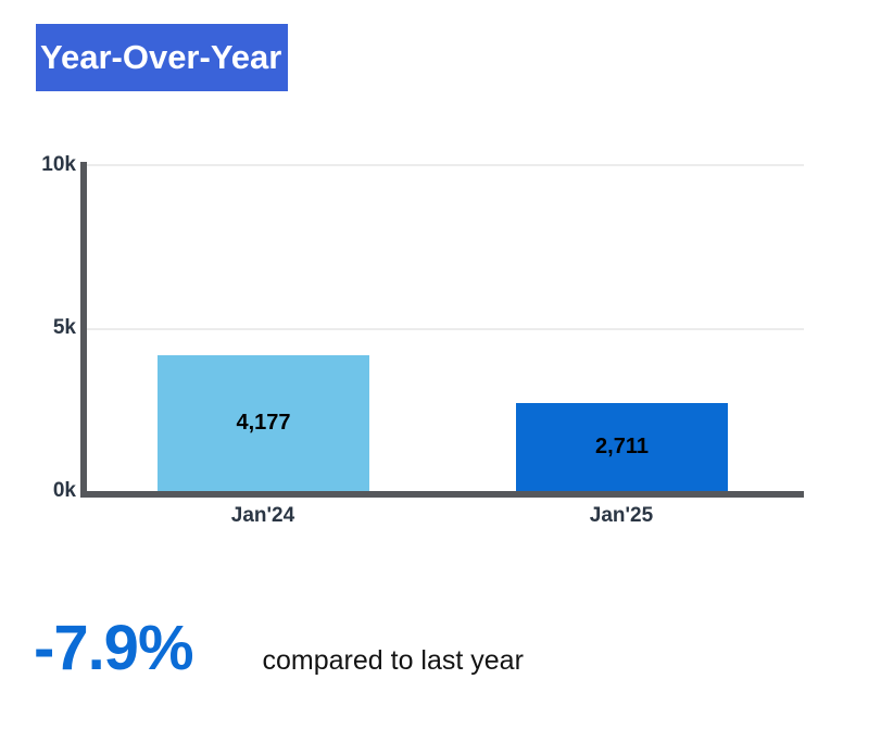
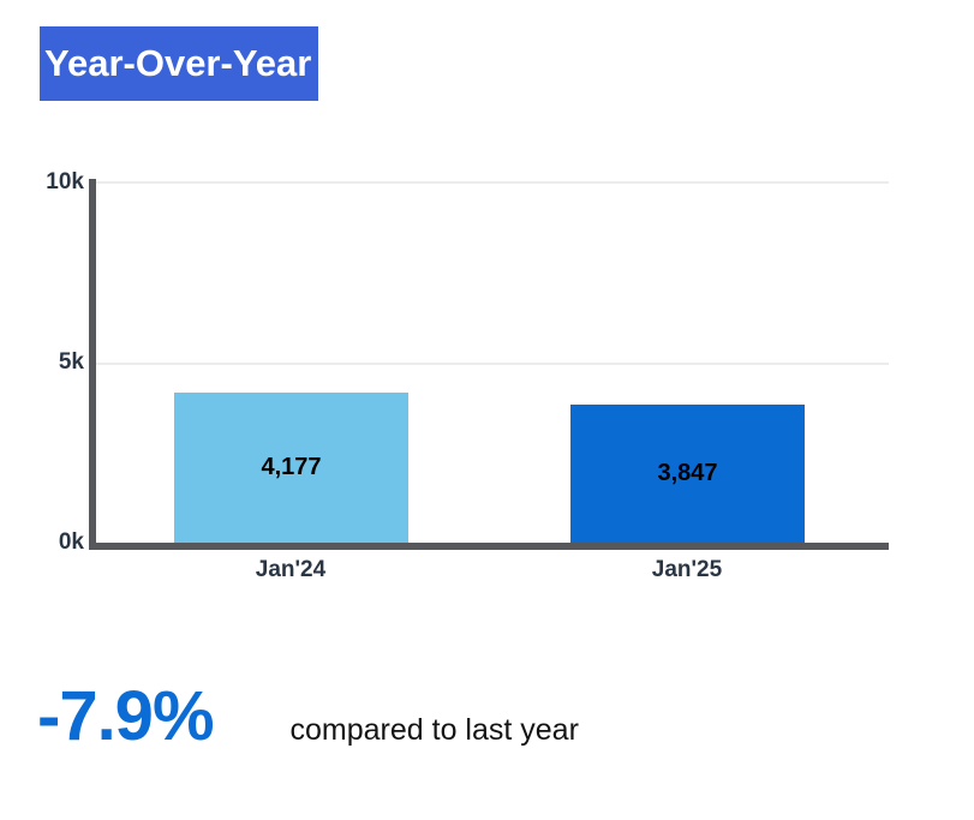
Jan'25: 2,711 -> 3,847
